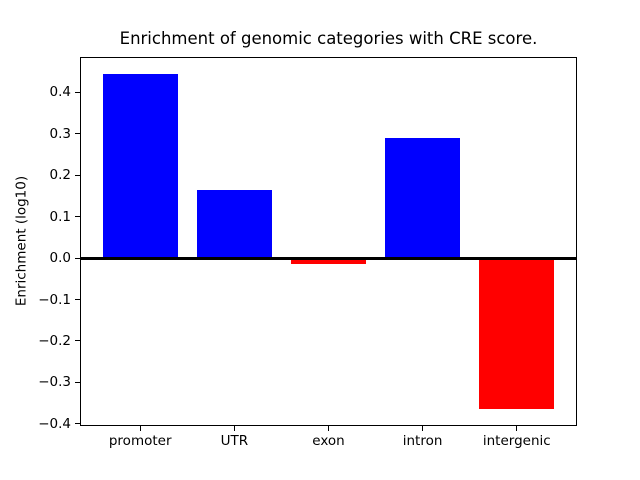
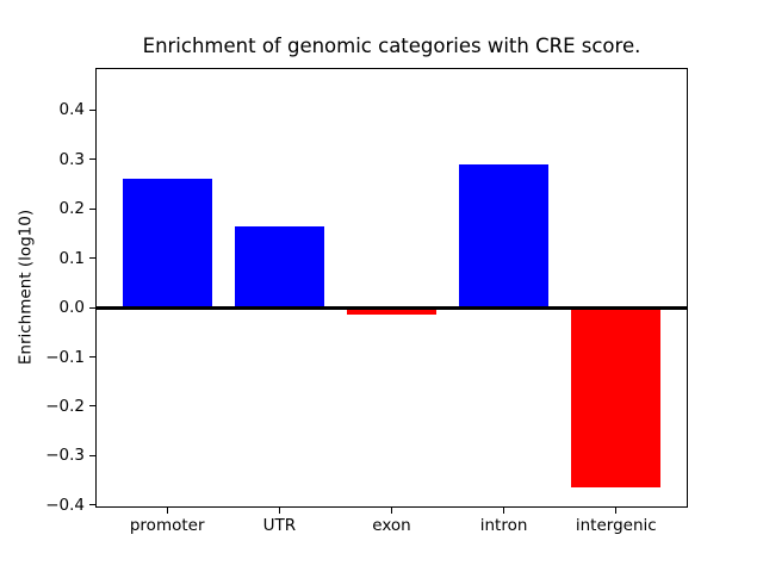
promoter: 0.45 -> 0.26
